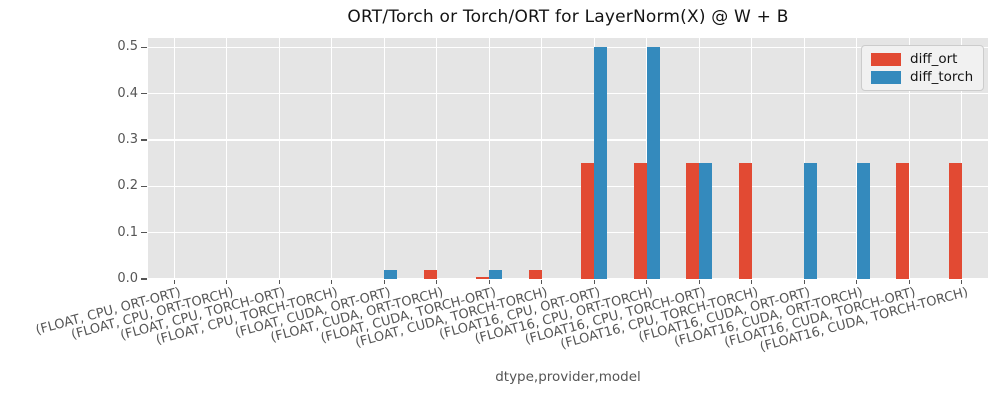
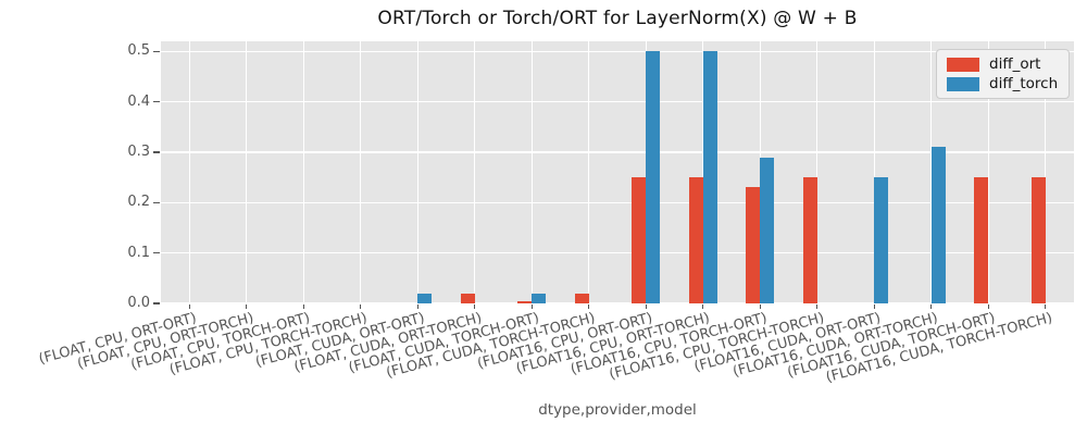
diff_ort/(FLOAT16, CPU, TORCH-ORT): 0.25 -> 0.23
diff_torch/(FLOAT16, CPU, TORCH-ORT): 0.25 -> 0.29
diff_torch/(FLOAT16, CUDA, ORT-TORCH): 0.25 -> 0.31
